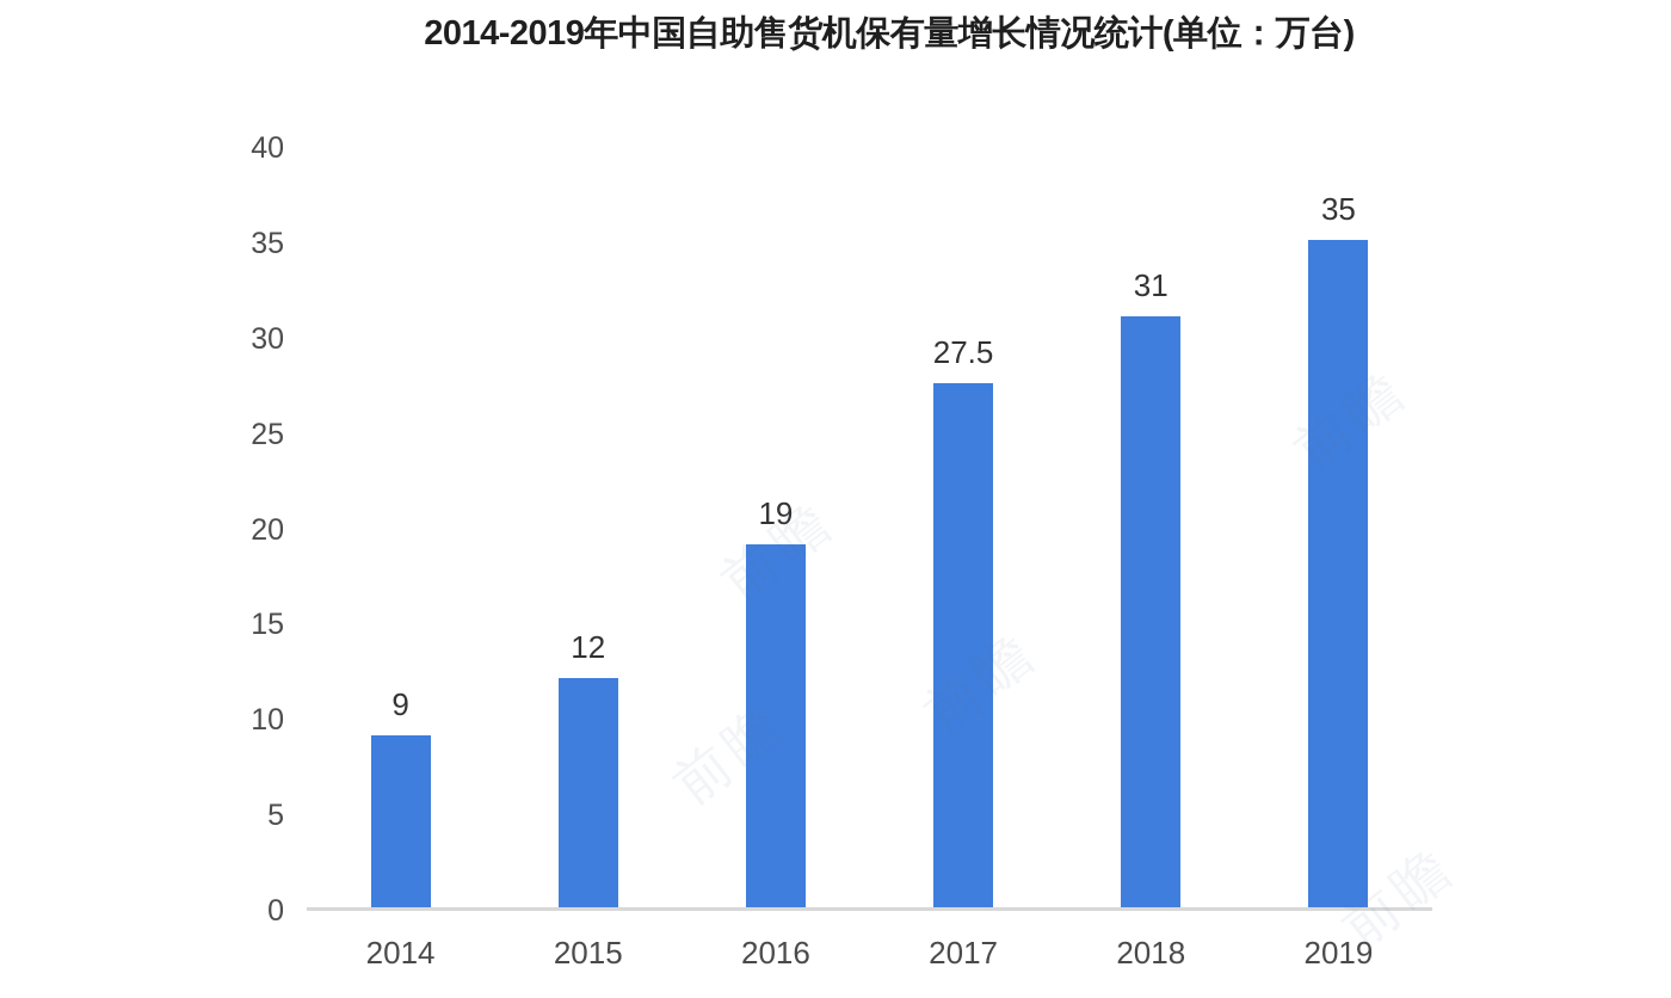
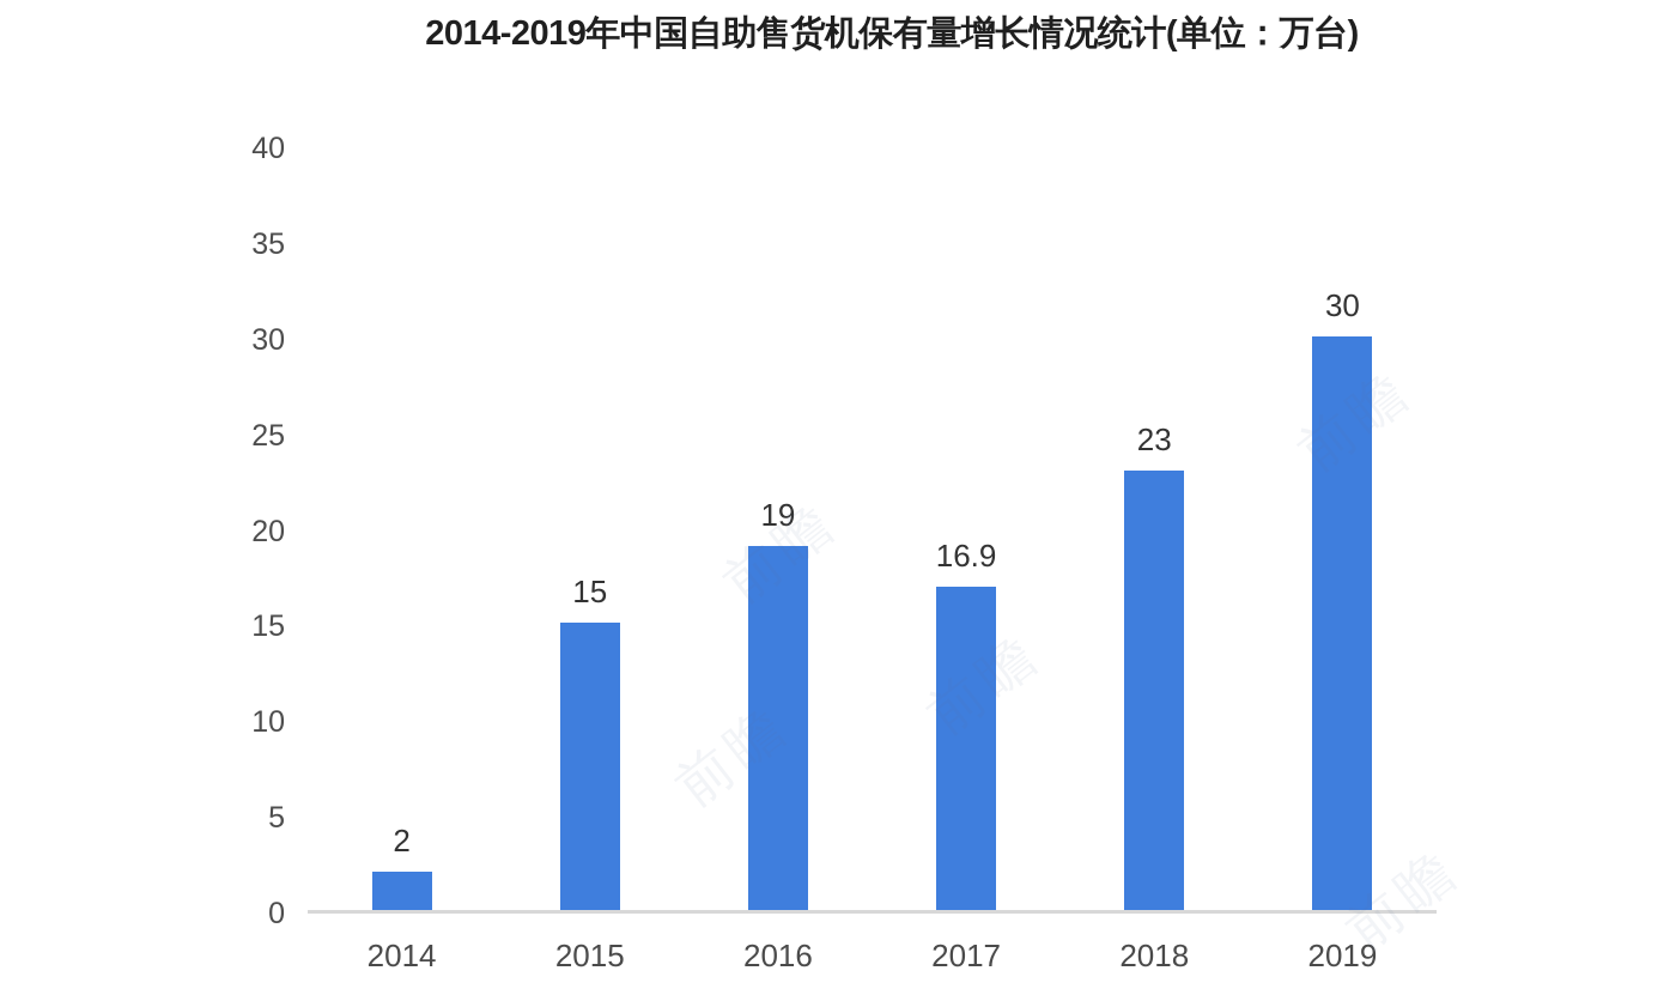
2014: 9 -> 2
2015: 12 -> 15
2017: 27.5 -> 16.9
2018: 31 -> 23
2019: 35 -> 30
